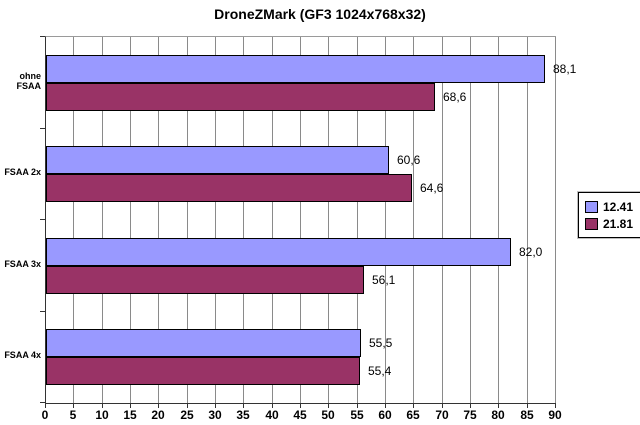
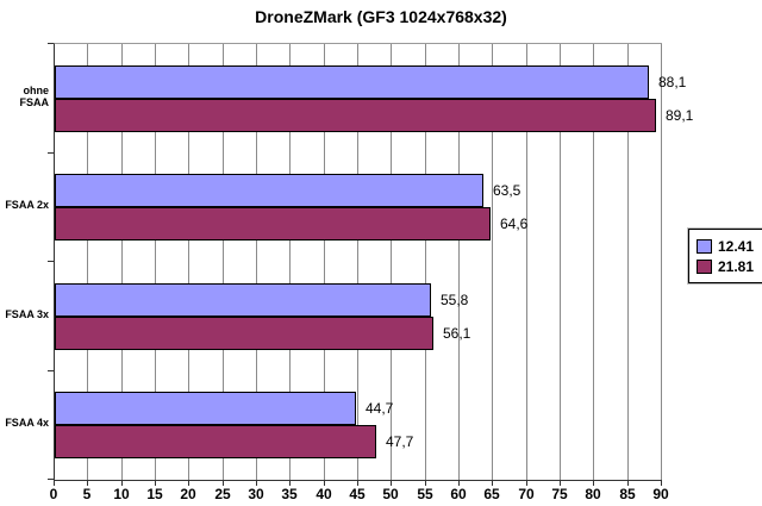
21.81/ohne FSAA: 68,6 -> 89,1
12.41/FSAA 2x: 60,6 -> 63,5
12.41/FSAA 3x: 82,0 -> 55,8
12.41/FSAA 4x: 55,5 -> 44,7
21.81/FSAA 4x: 55,4 -> 47,7
